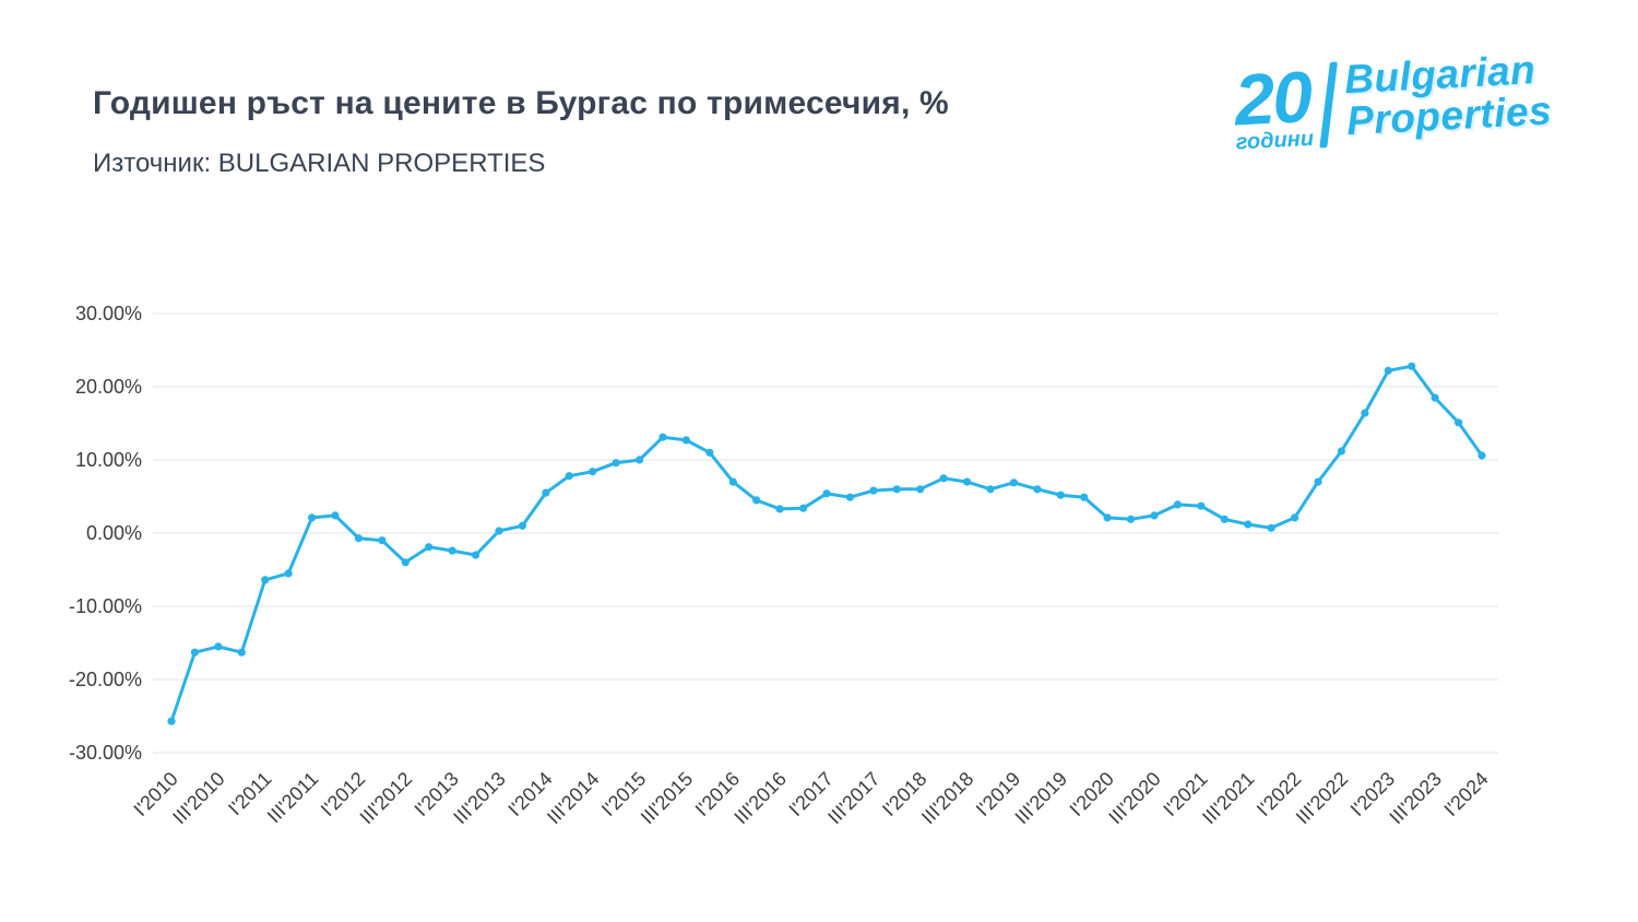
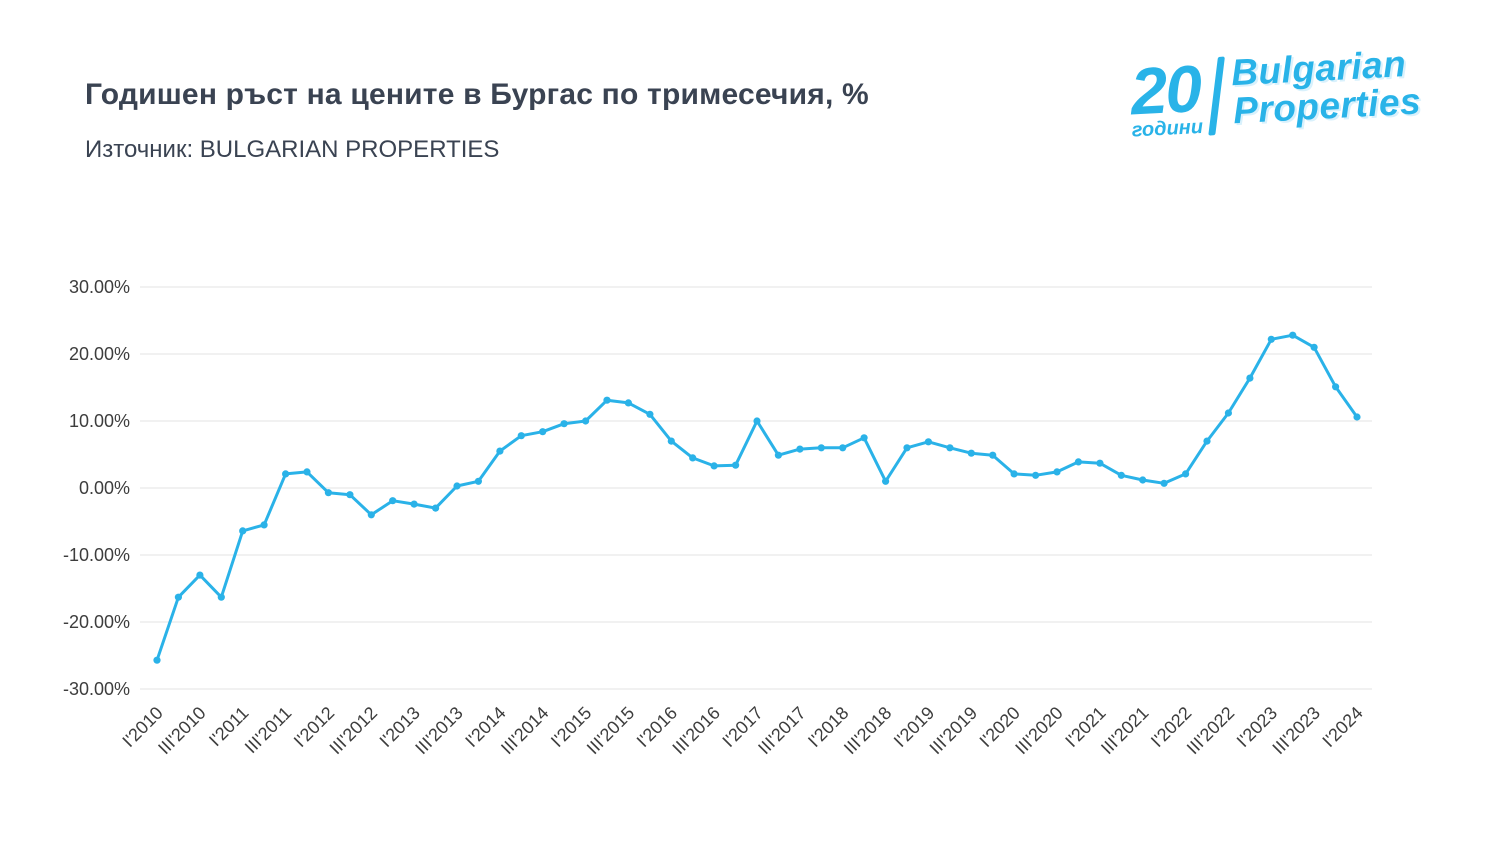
III'2010: -16% -> -13%
I'2017: 5% -> 10%
III'2018: 7% -> 1%
III'2023: 18% -> 21%
